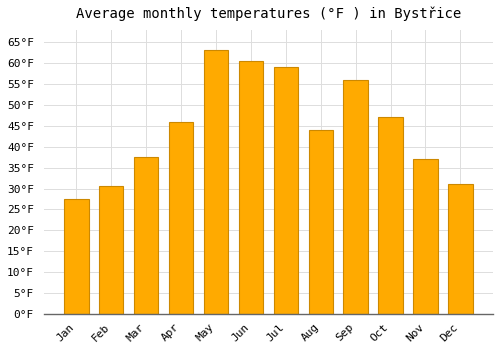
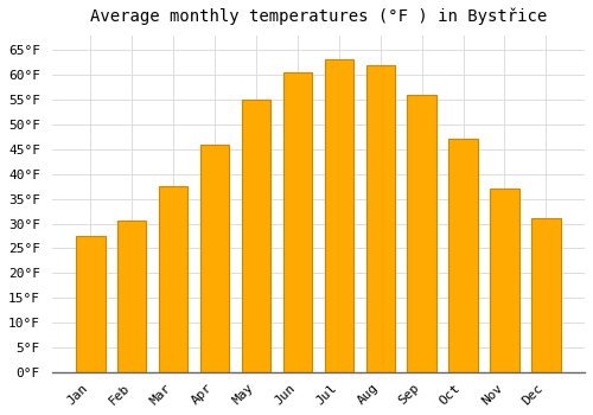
May: 63.0°F -> 55.0°F
Jul: 59.0°F -> 63.0°F
Aug: 44.0°F -> 62.0°F
